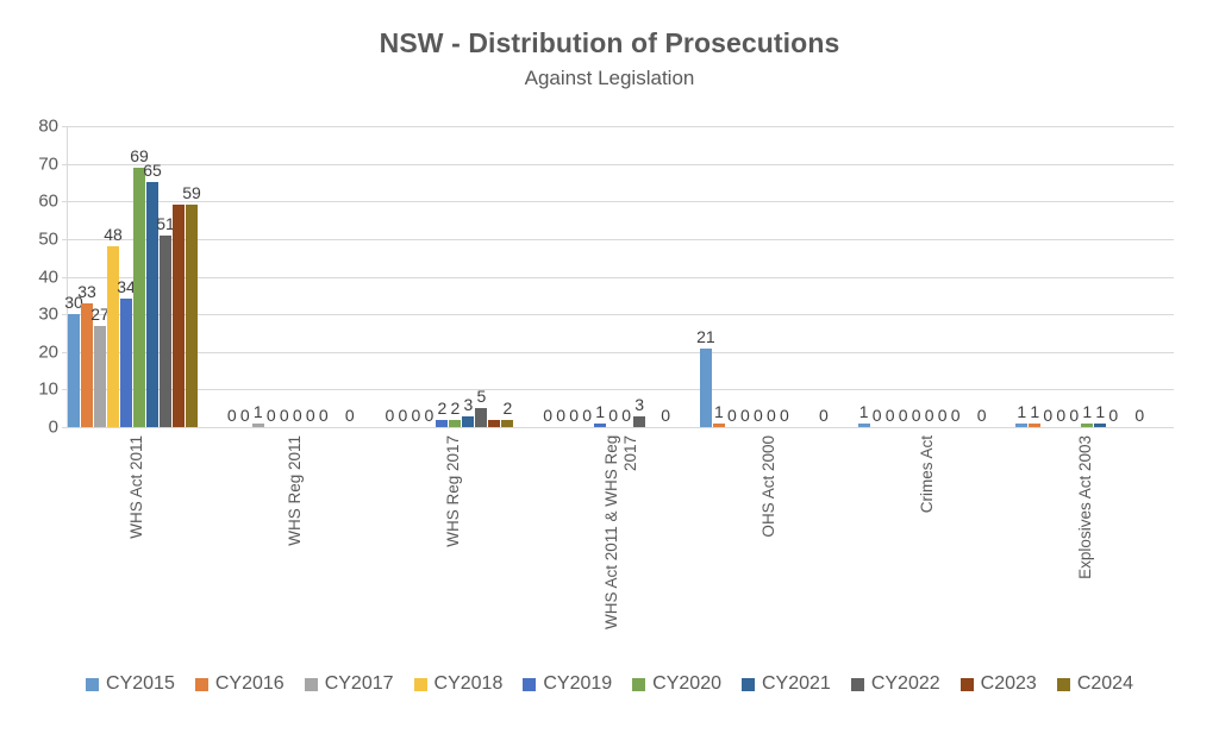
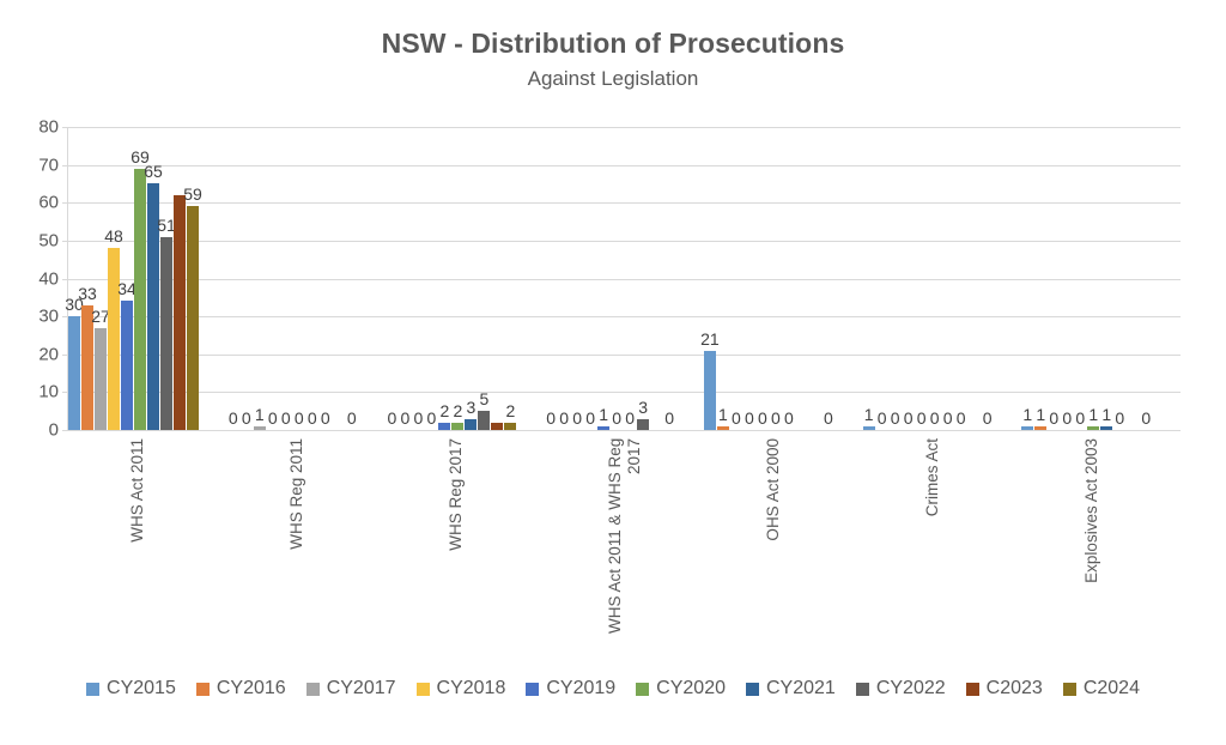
C2023/WHS Act 2011: 59 -> 62
